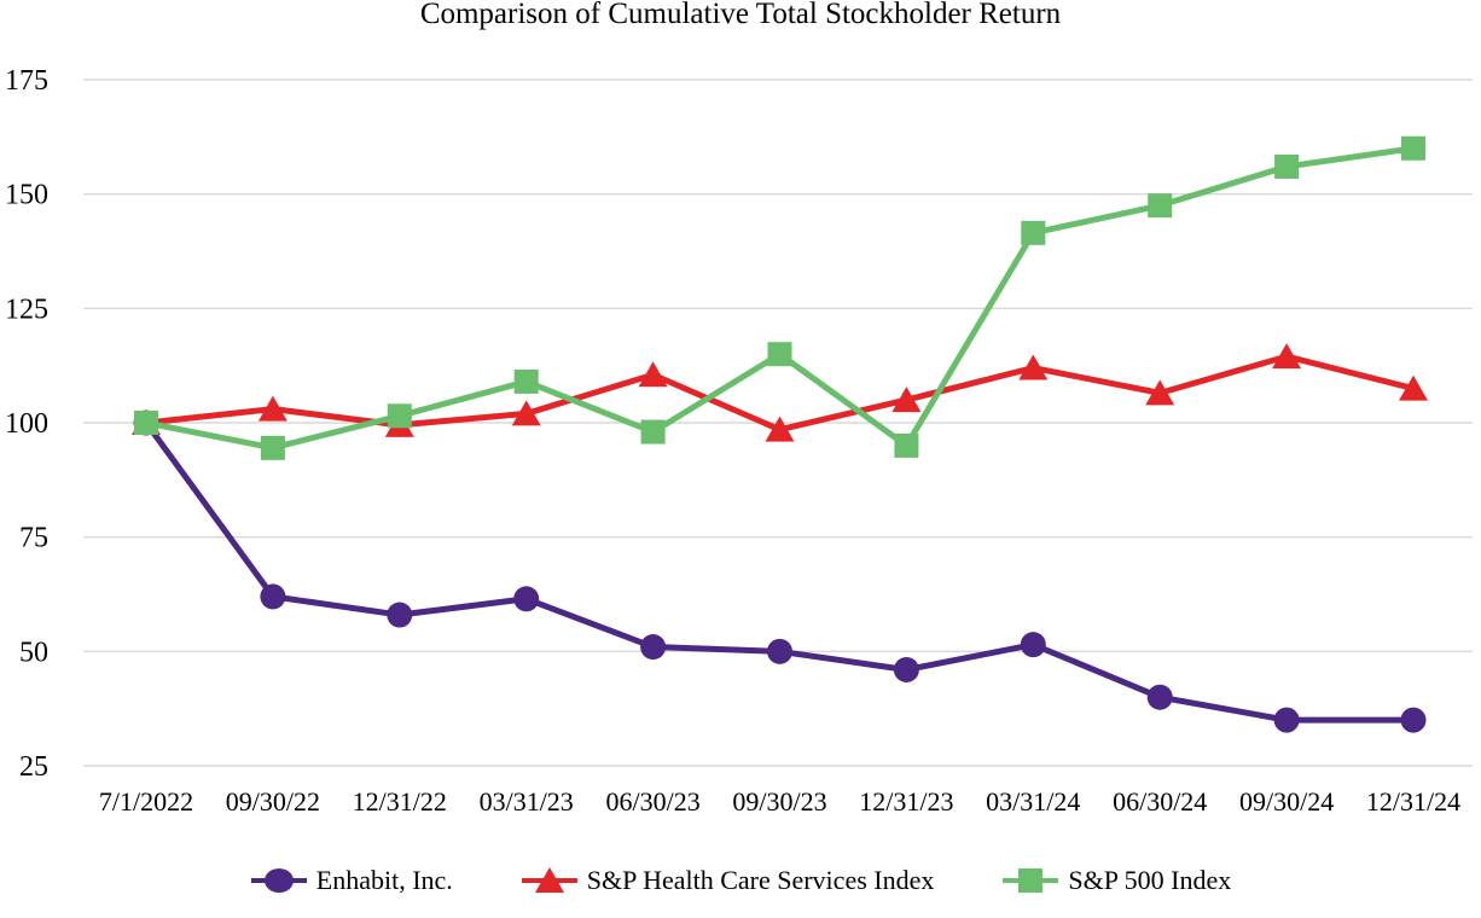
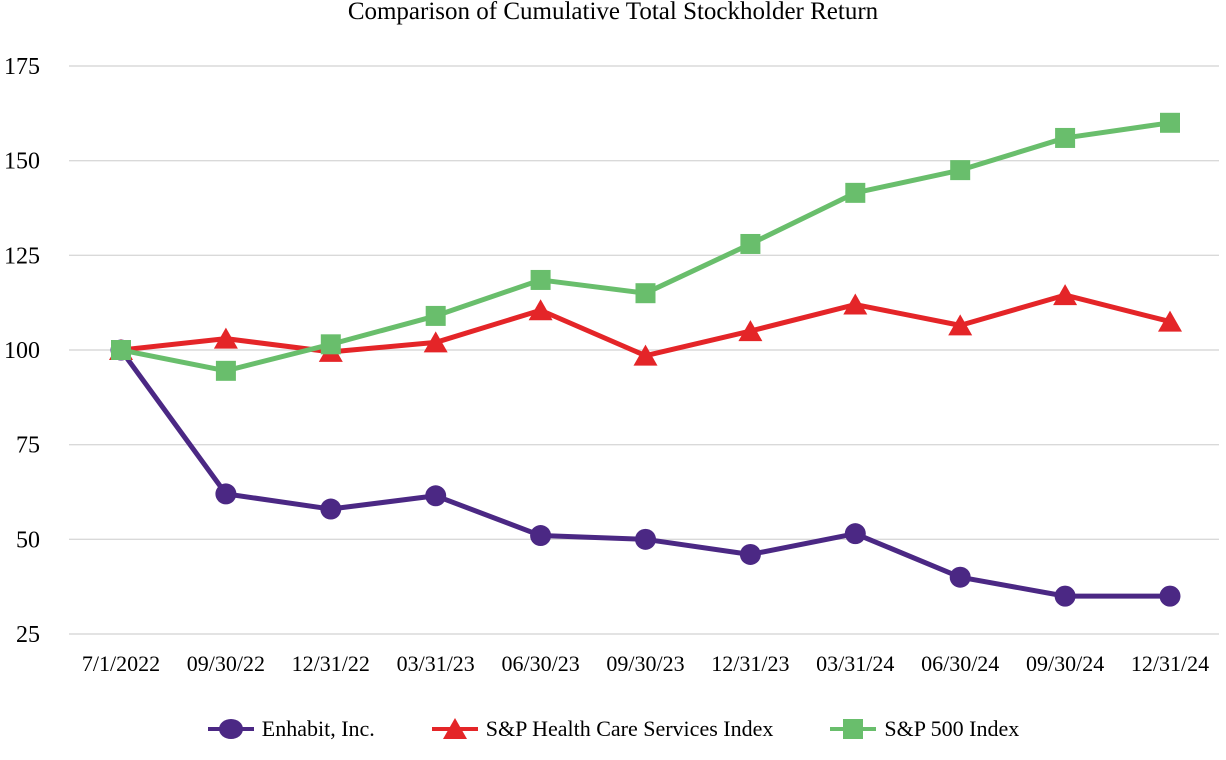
S&P 500 Index/06/30/23: 98 -> 118
S&P 500 Index/12/31/23: 95 -> 128
